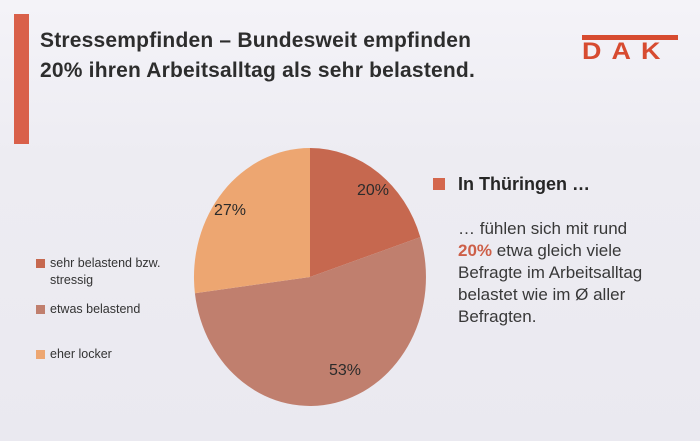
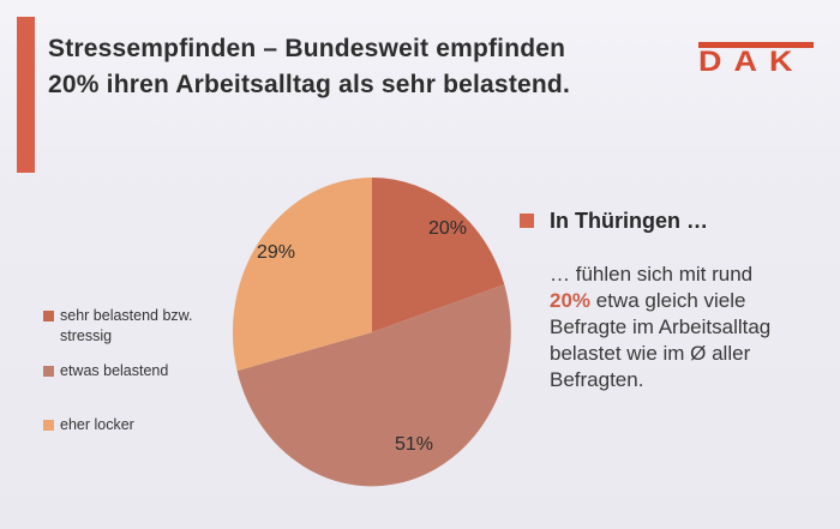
etwas belastend: 53% -> 51%
eher locker: 27% -> 29%
